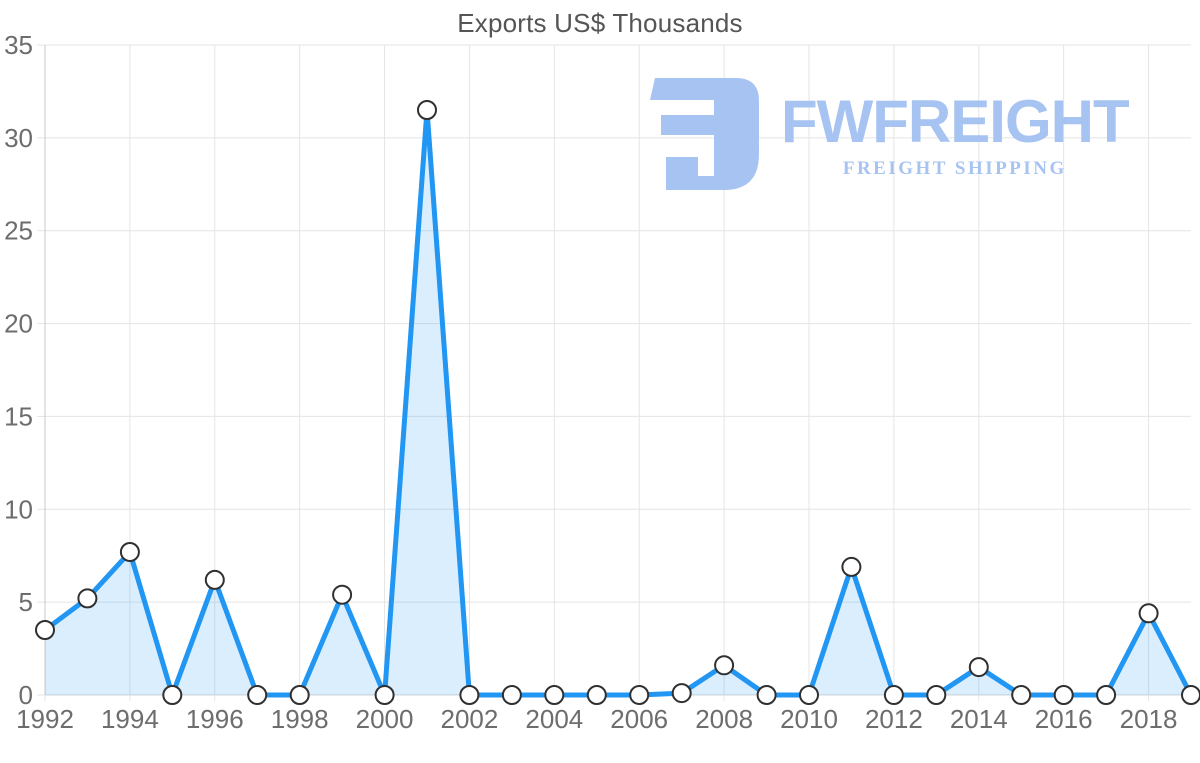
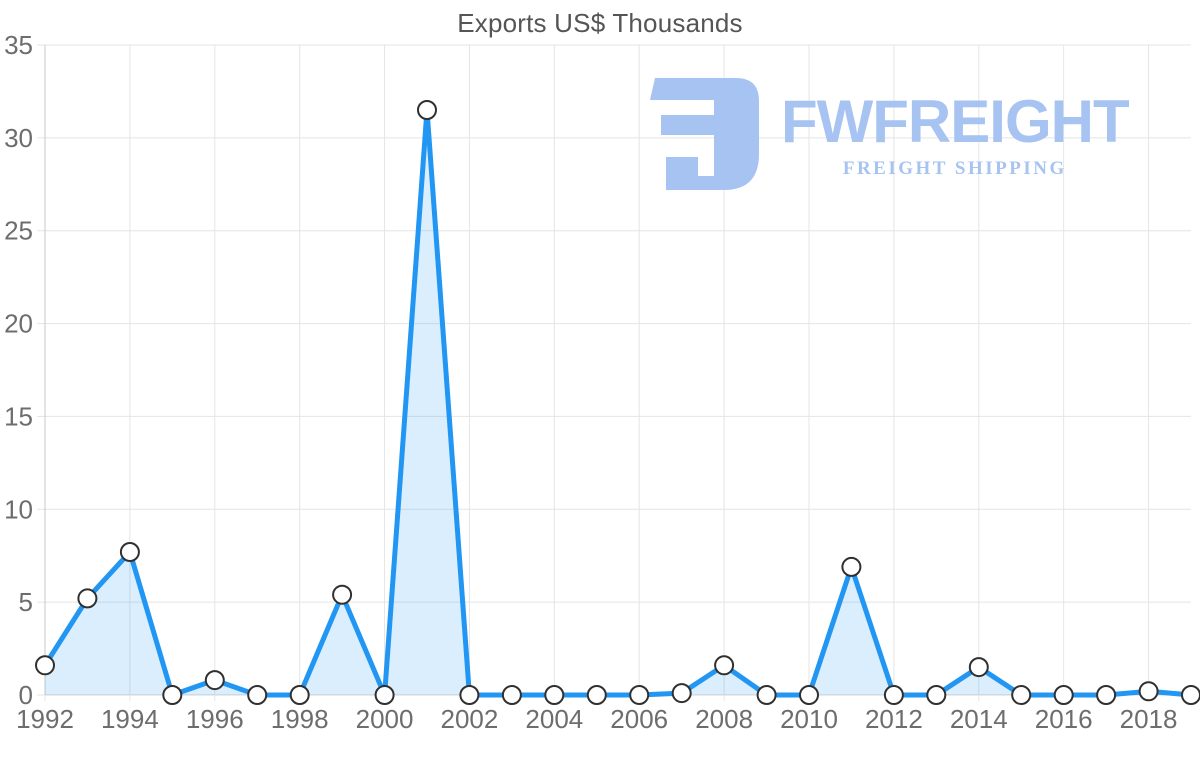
1992: 3.5 -> 1.6
1996: 6.2 -> 0.8
2018: 4.4 -> 0.2
